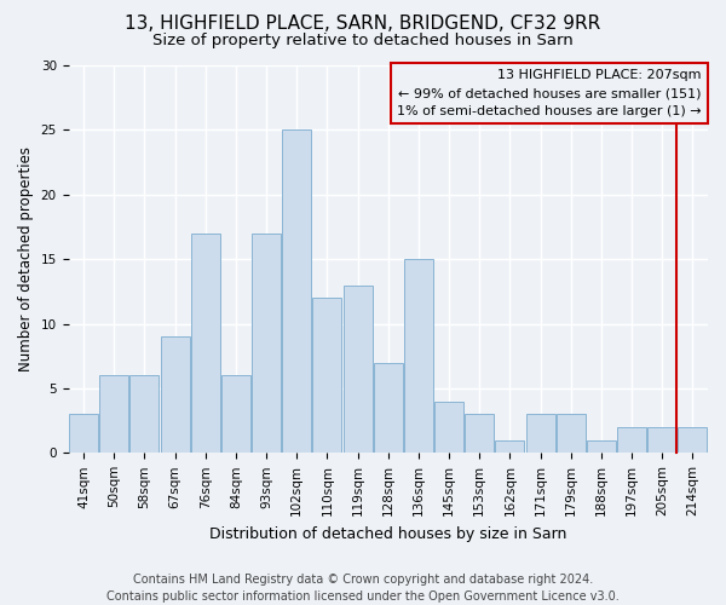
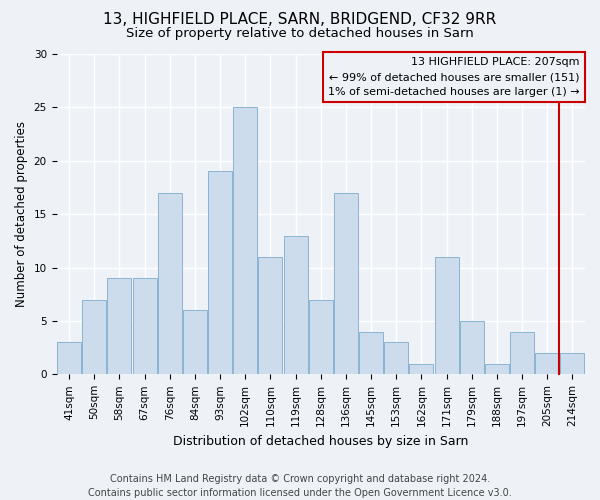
50sqm: 6 -> 7
58sqm: 6 -> 9
93sqm: 17 -> 19
110sqm: 12 -> 11
136sqm: 15 -> 17
171sqm: 3 -> 11
179sqm: 3 -> 5
197sqm: 2 -> 4
